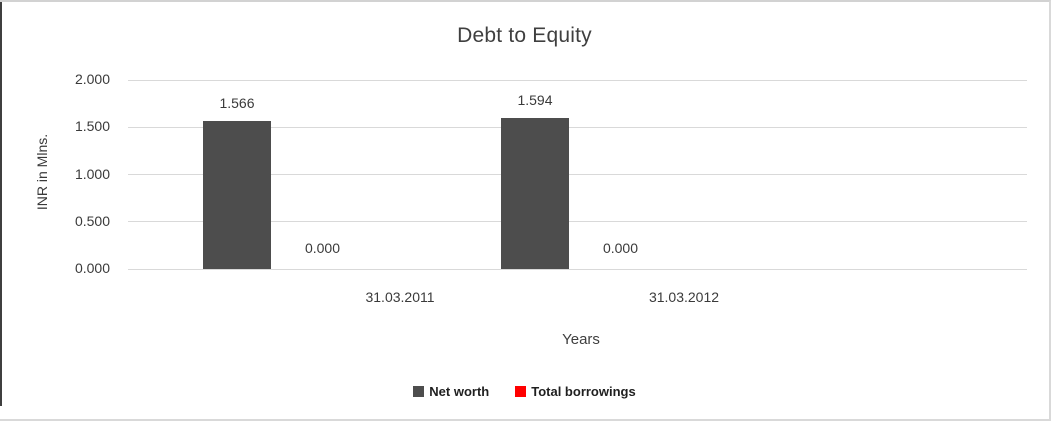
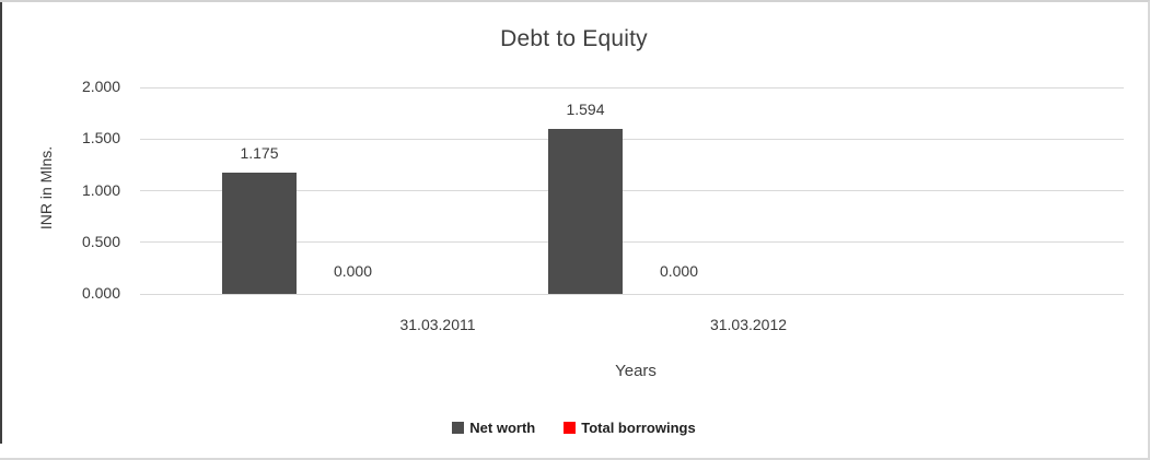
Net worth/31.03.2011: 1.566 -> 1.175
